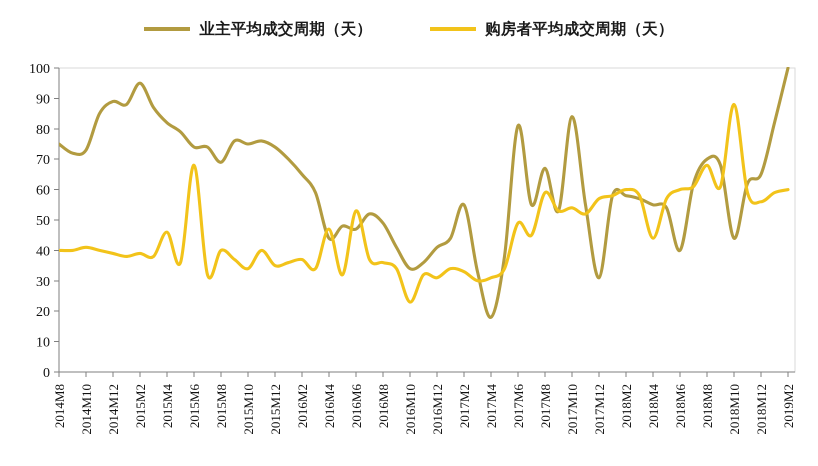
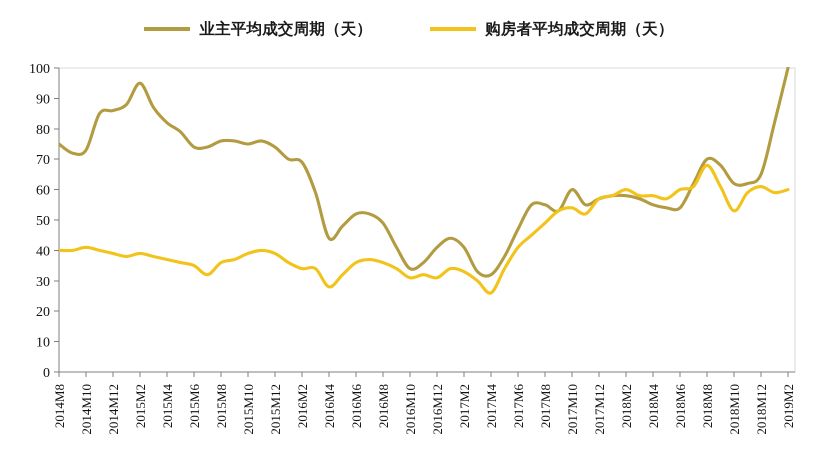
业主平均成交周期（天）/2014M12: 89 -> 86
购房者平均成交周期（天）/2015M4: 46 -> 37
购房者平均成交周期（天）/2015M6: 68 -> 35
业主平均成交周期（天）/2015M8: 69 -> 76
购房者平均成交周期（天）/2015M8: 40 -> 36
购房者平均成交周期（天）/2015M10: 34 -> 39
购房者平均成交周期（天）/2015M12: 35 -> 39
业主平均成交周期（天）/2016M2: 65 -> 69
购房者平均成交周期（天）/2016M2: 37 -> 34
购房者平均成交周期（天）/2016M4: 47 -> 28
业主平均成交周期（天）/2016M6: 47 -> 52
购房者平均成交周期（天）/2016M6: 53 -> 36
购房者平均成交周期（天）/2016M10: 23 -> 31
业主平均成交周期（天）/2017M2: 55 -> 41
业主平均成交周期（天）/2017M4: 18 -> 32
购房者平均成交周期（天）/2017M4: 31 -> 26
业主平均成交周期（天）/2017M6: 81 -> 47
购房者平均成交周期（天）/2017M6: 49 -> 41
业主平均成交周期（天）/2017M8: 67 -> 55
购房者平均成交周期（天）/2017M8: 59 -> 49
业主平均成交周期（天）/2017M10: 84 -> 60
业主平均成交周期（天）/2017M12: 31 -> 57
购房者平均成交周期（天）/2018M4: 44 -> 58
业主平均成交周期（天）/2018M6: 40 -> 54
业主平均成交周期（天）/2018M10: 44 -> 62
购房者平均成交周期（天）/2018M10: 88 -> 53
购房者平均成交周期（天）/2018M12: 56 -> 61
